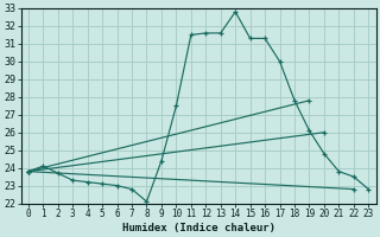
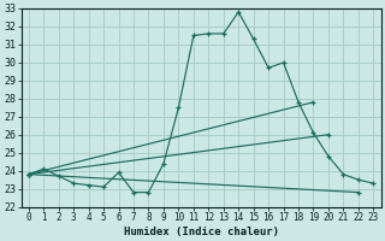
6: 23.0 -> 23.9
8: 22.1 -> 22.8
16: 31.3 -> 29.7
23: 22.8 -> 23.3
